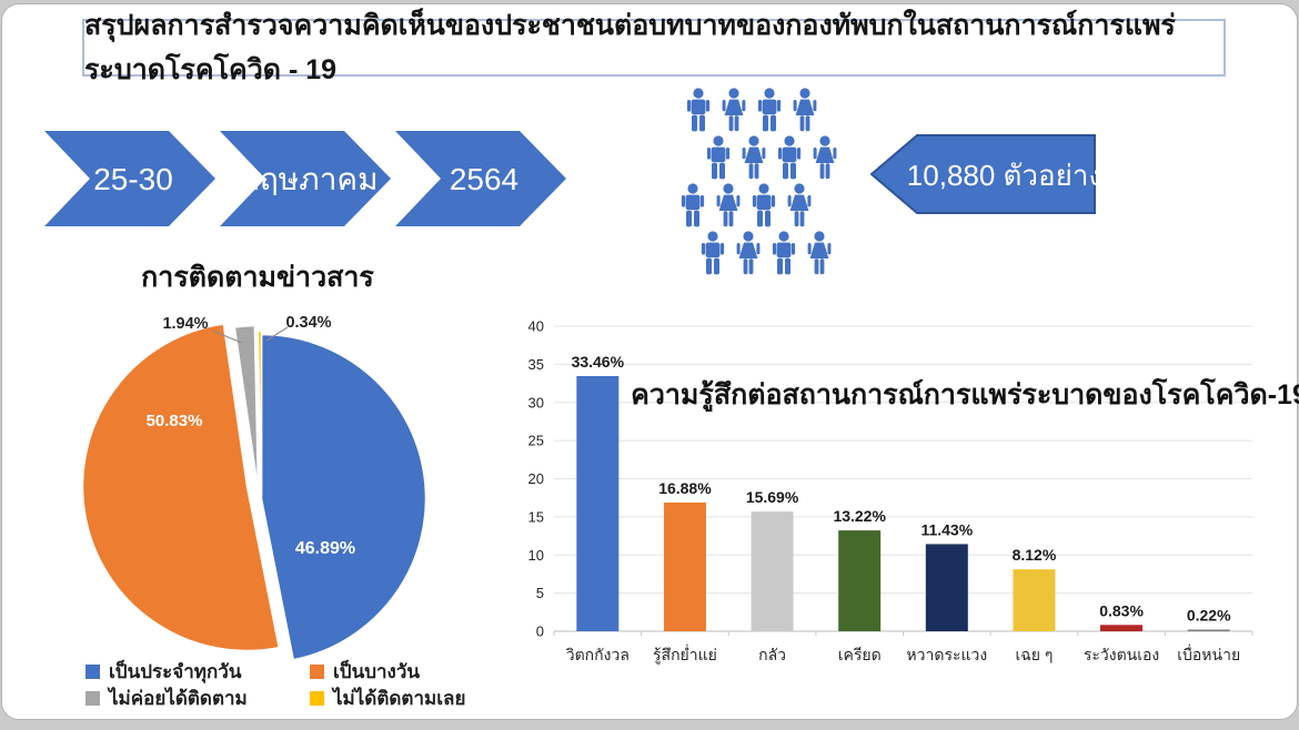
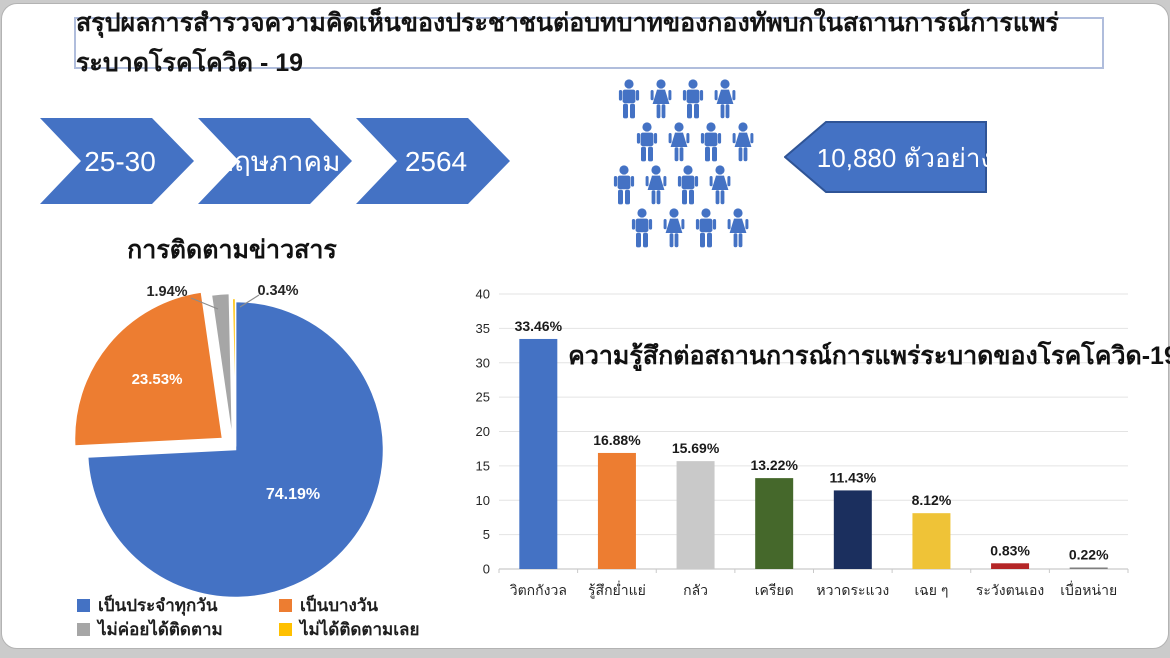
การติดตามข่าวสาร/เป็นประจำทุกวัน: 46.89% -> 74.19%
การติดตามข่าวสาร/เป็นบางวัน: 50.83% -> 23.53%
